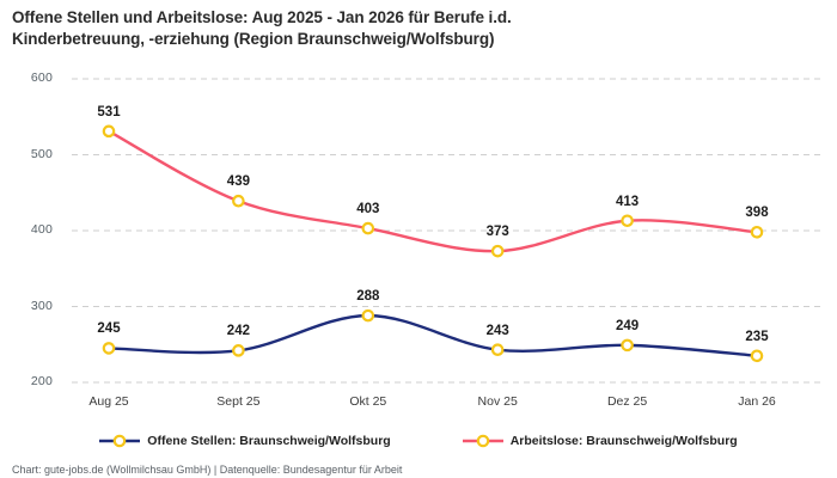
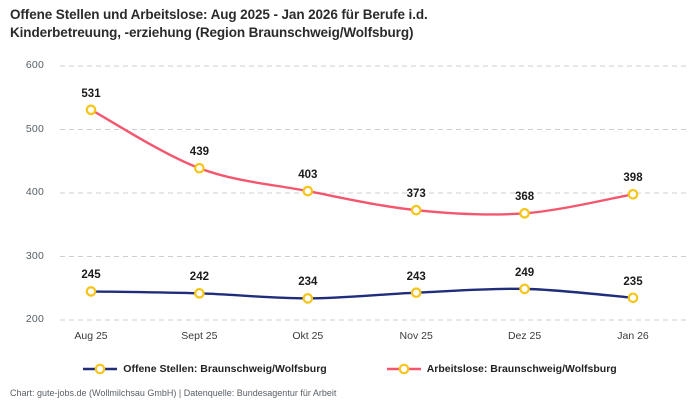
Offene Stellen: Braunschweig/Wolfsburg/Okt 25: 288 -> 234
Arbeitslose: Braunschweig/Wolfsburg/Dez 25: 413 -> 368
